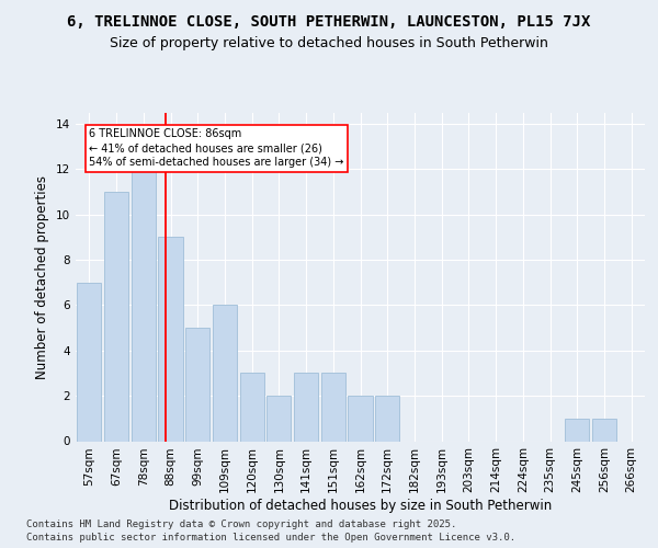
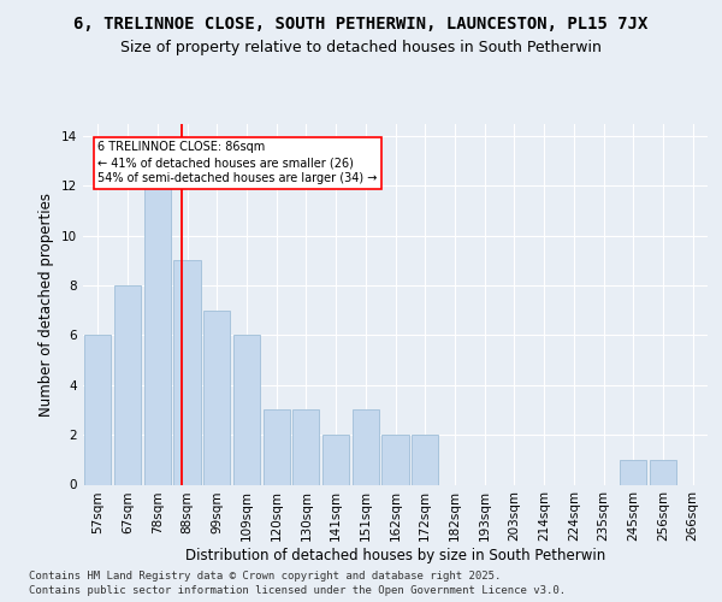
57sqm: 7 -> 6
67sqm: 11 -> 8
99sqm: 5 -> 7
130sqm: 2 -> 3
141sqm: 3 -> 2
